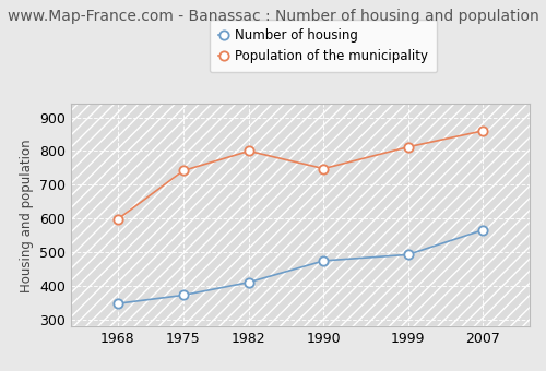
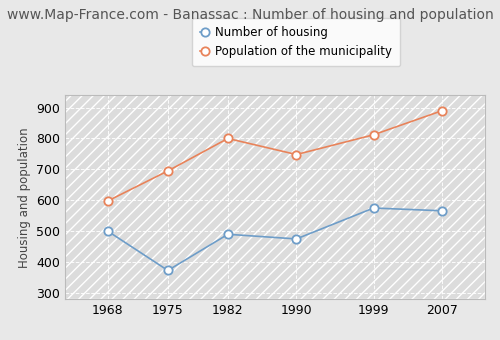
Number of housing/1968: 348 -> 500
Population of the municipality/1975: 742 -> 695
Number of housing/1982: 411 -> 490
Number of housing/1999: 493 -> 575
Population of the municipality/2007: 860 -> 890
